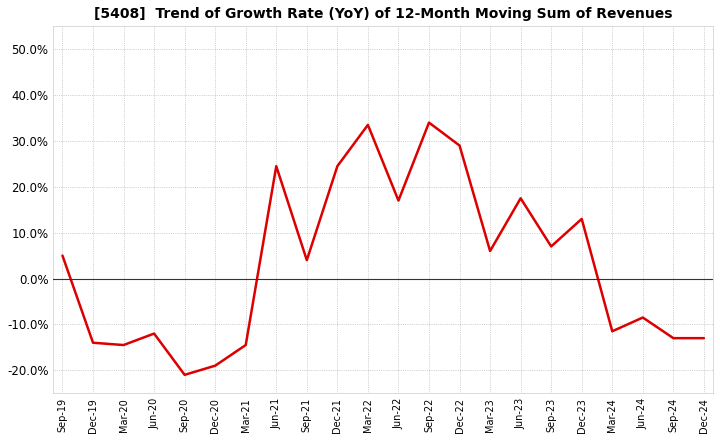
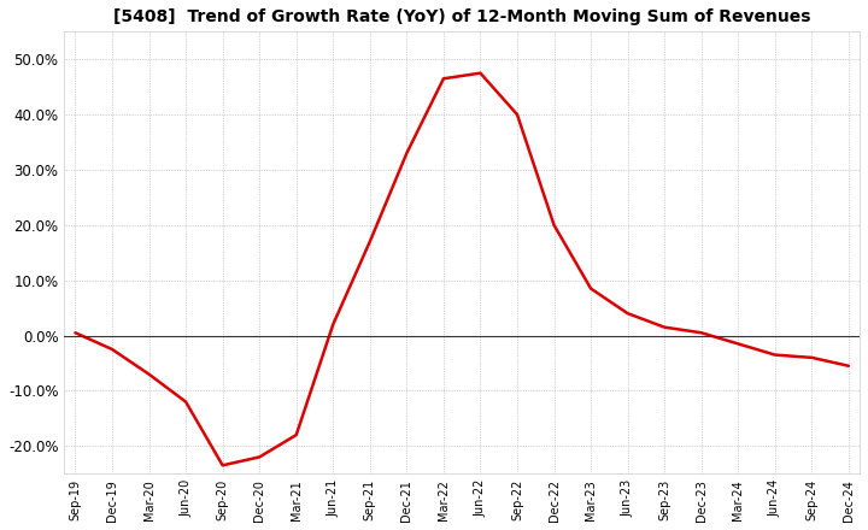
Sep-19: 5.0% -> 0.5%
Dec-19: -14.0% -> -2.5%
Mar-20: -14.5% -> -7.0%
Sep-20: -21.0% -> -23.5%
Dec-20: -19.0% -> -22.0%
Mar-21: -14.5% -> -18.0%
Jun-21: 24.5% -> 2.0%
Sep-21: 4.0% -> 17.0%
Dec-21: 24.5% -> 33.0%
Mar-22: 33.5% -> 46.5%
Jun-22: 17.0% -> 47.5%
Sep-22: 34.0% -> 40.0%
Dec-22: 29.0% -> 20.0%
Mar-23: 6.0% -> 8.5%
Jun-23: 17.5% -> 4.0%
Sep-23: 7.0% -> 1.5%
Dec-23: 13.0% -> 0.5%
Mar-24: -11.5% -> -1.5%
Jun-24: -8.5% -> -3.5%
Sep-24: -13.0% -> -4.0%
Dec-24: -13.0% -> -5.5%
